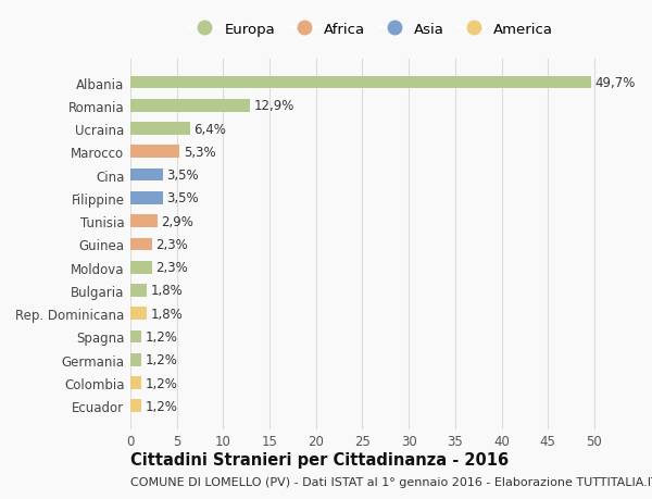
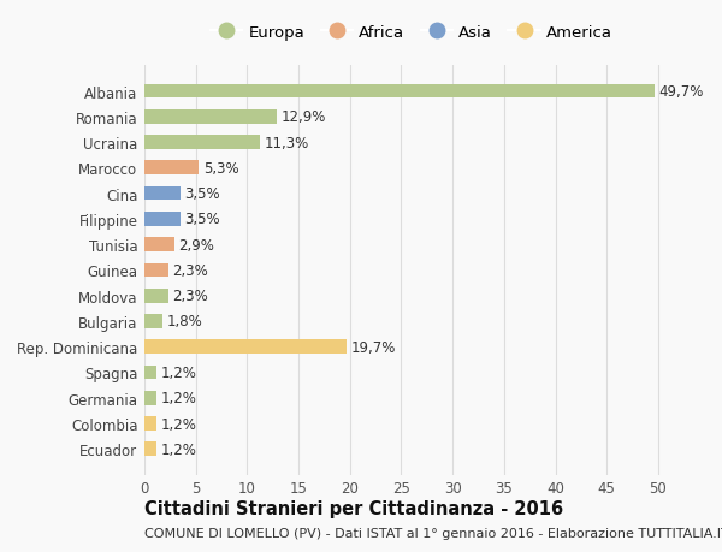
Ucraina: 6,4% -> 11,3%
Rep. Dominicana: 1,8% -> 19,7%
